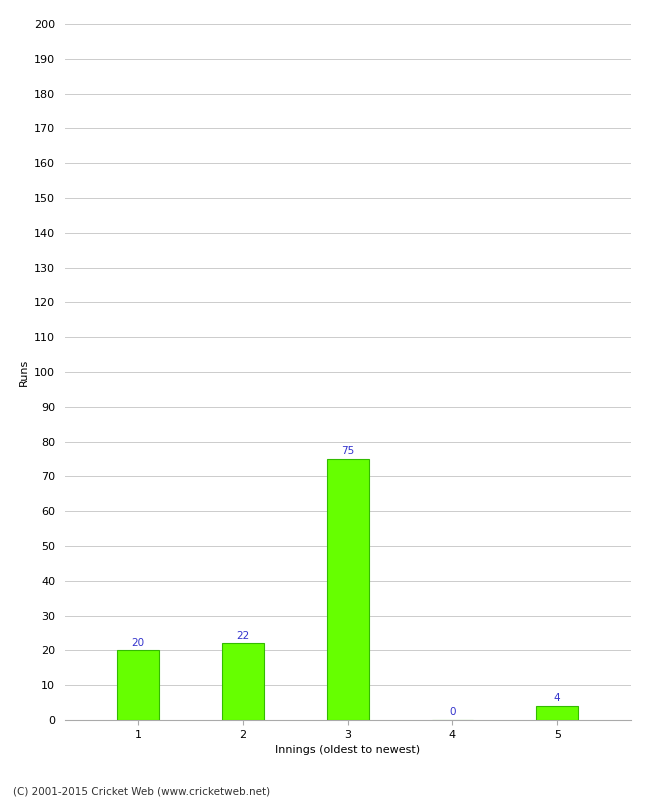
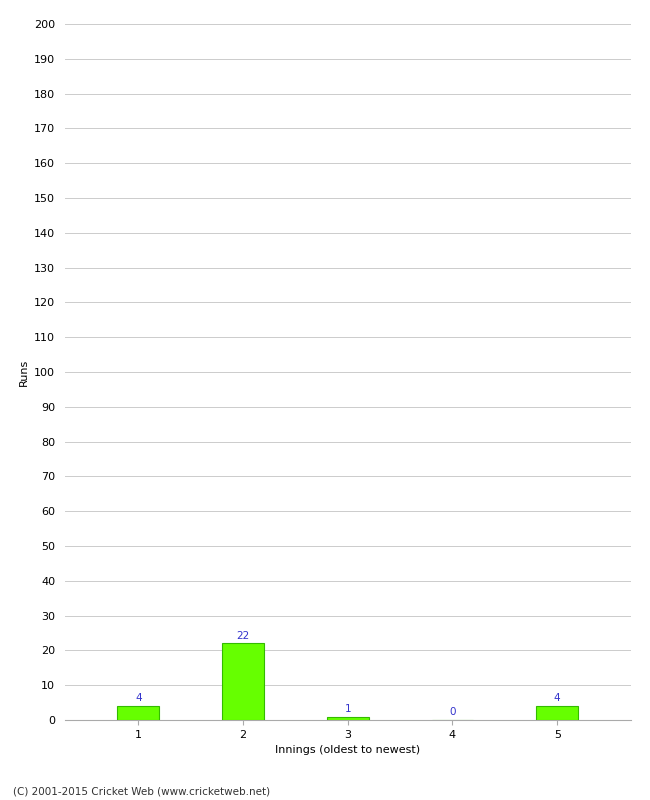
1: 20 -> 4
3: 75 -> 1
